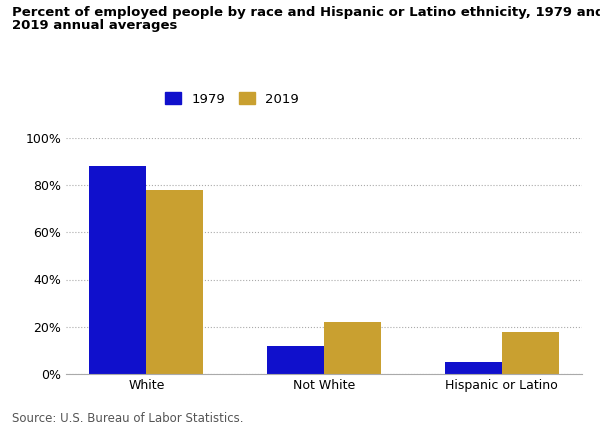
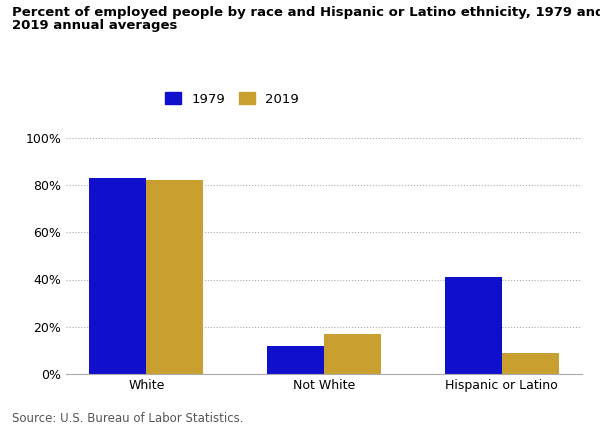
1979/White: 88% -> 83%
2019/White: 78% -> 82%
2019/Not White: 22% -> 17%
1979/Hispanic or Latino: 5% -> 41%
2019/Hispanic or Latino: 18% -> 9%
